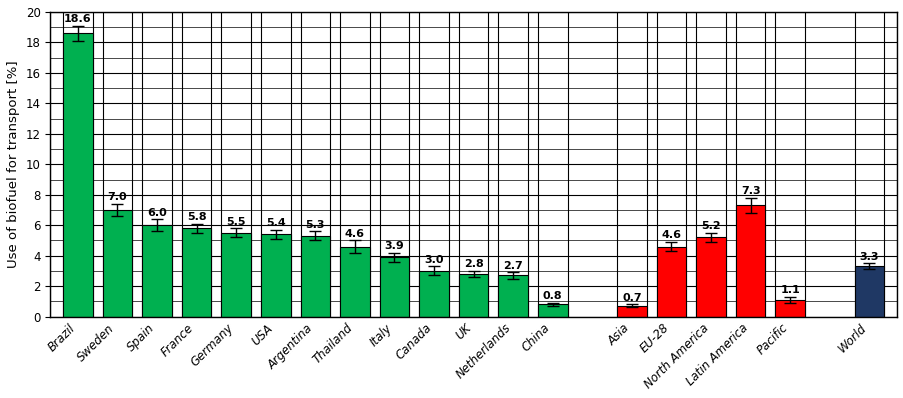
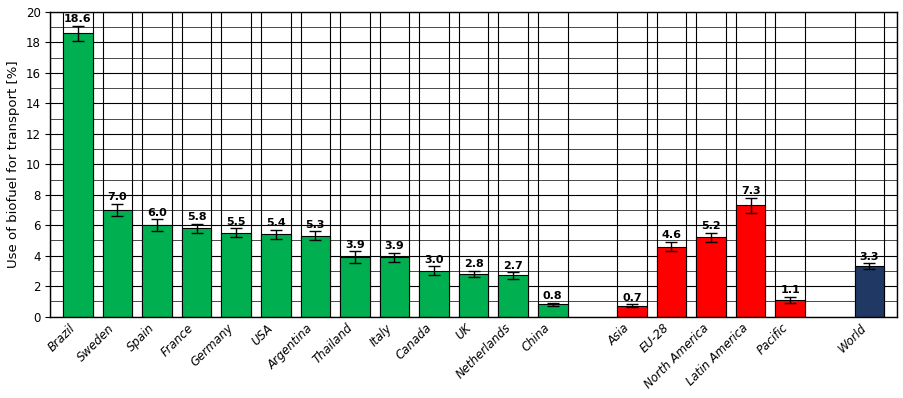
Thailand: 4.6 -> 3.9
